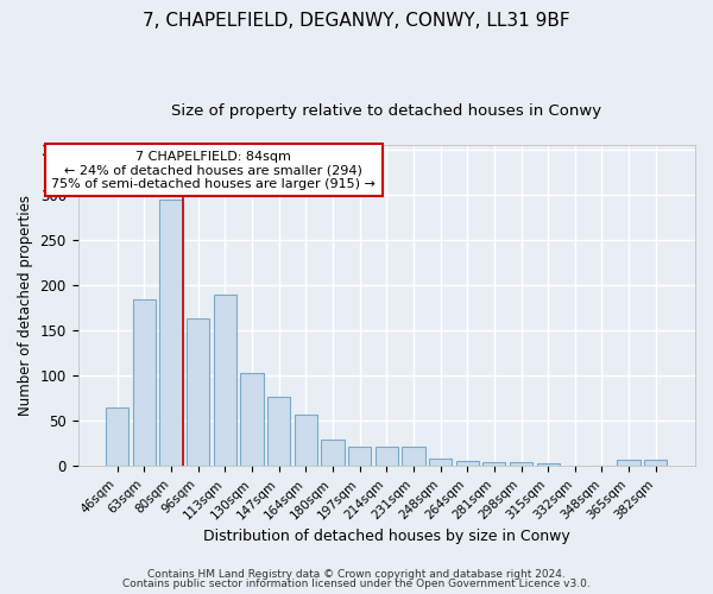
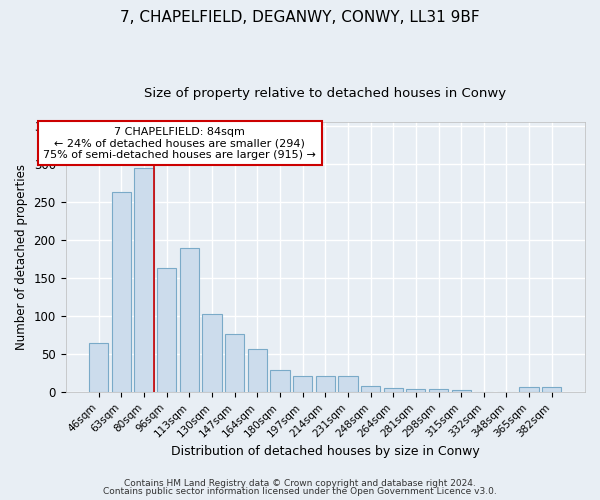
63sqm: 185 -> 264
